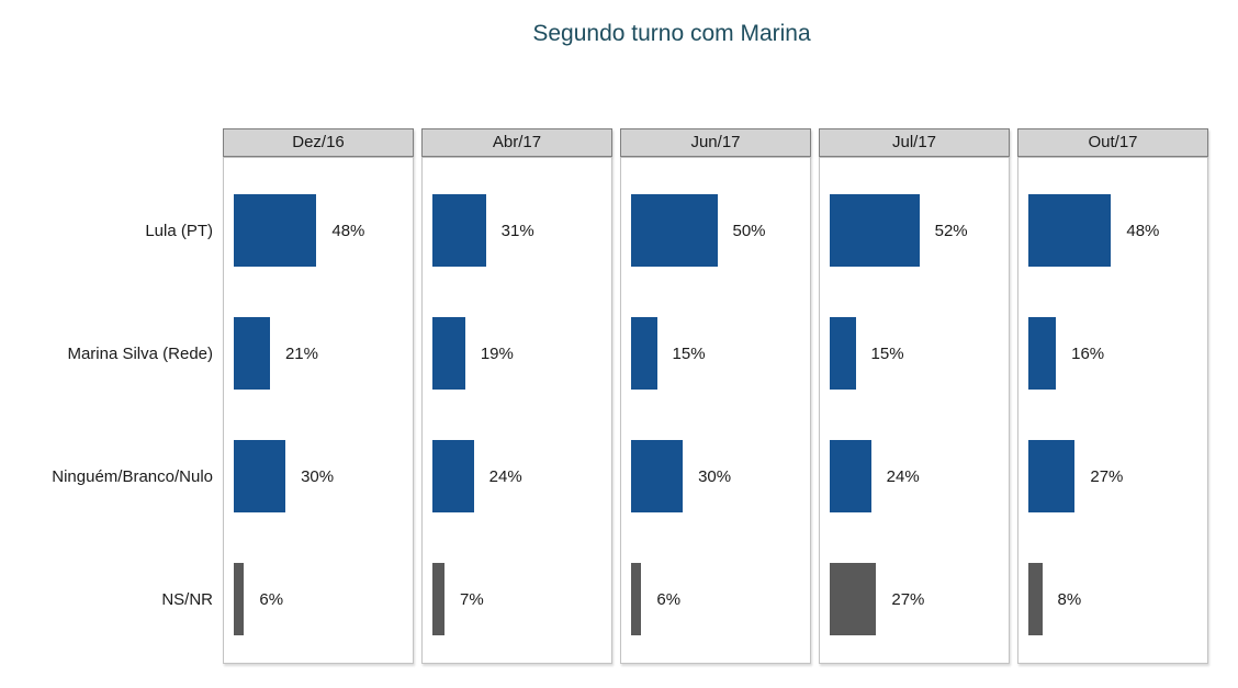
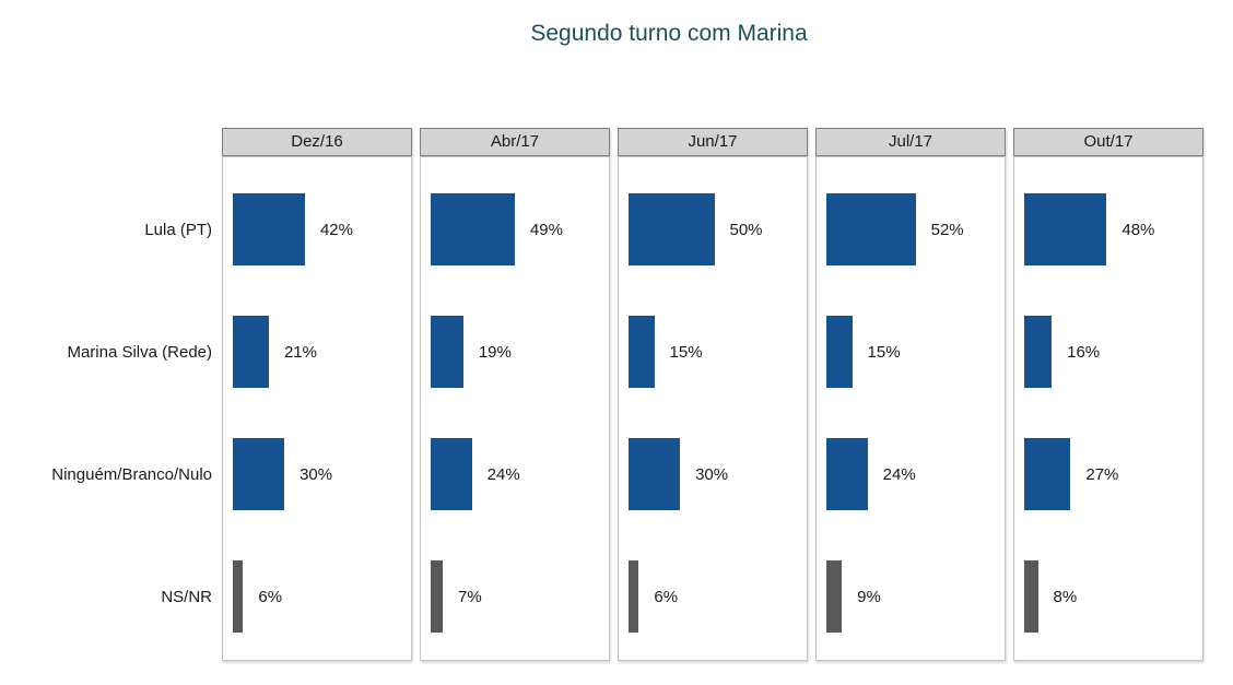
Dez/16/Lula (PT): 48% -> 42%
Abr/17/Lula (PT): 31% -> 49%
Jul/17/NS/NR: 27% -> 9%
